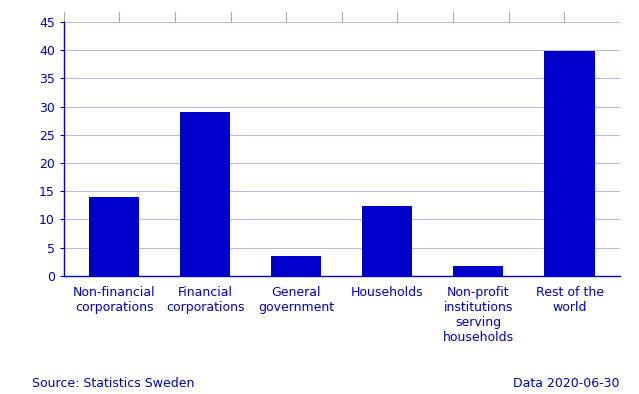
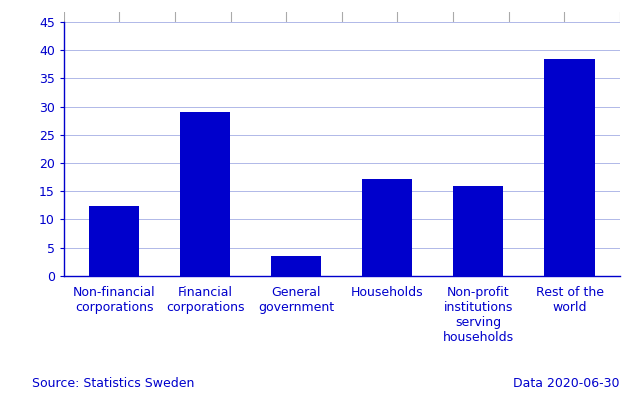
Non-financial corporations: 14.0 -> 12.4
Households: 12.3 -> 17.2
Non-profit institutions serving households: 1.7 -> 16.0
Rest of the world: 39.8 -> 38.4
